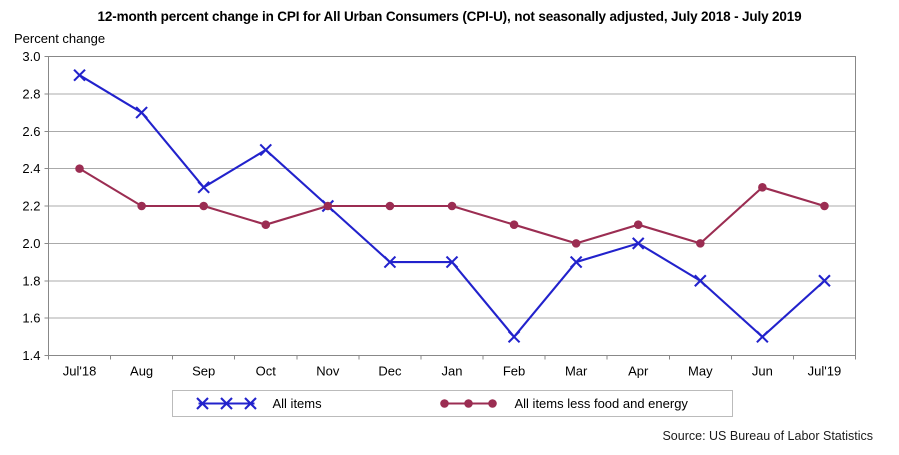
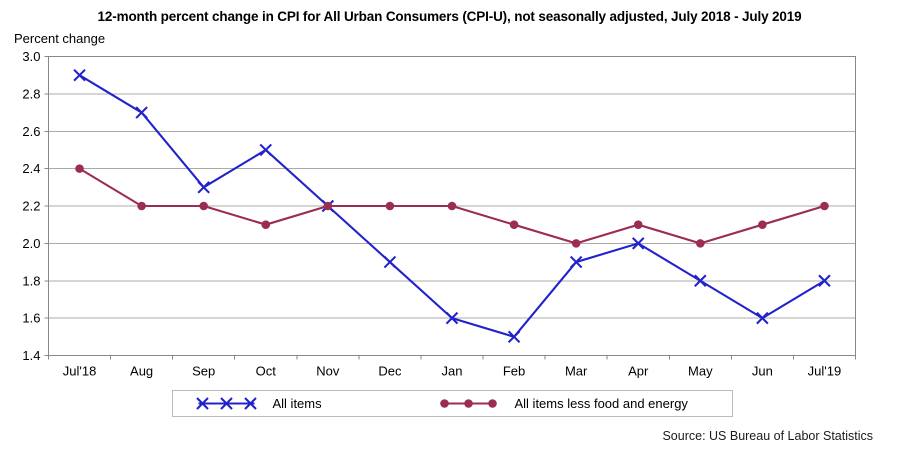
All items/Jan: 1.9 -> 1.6
All items/Jun: 1.5 -> 1.6
All items less food and energy/Jun: 2.3 -> 2.1
